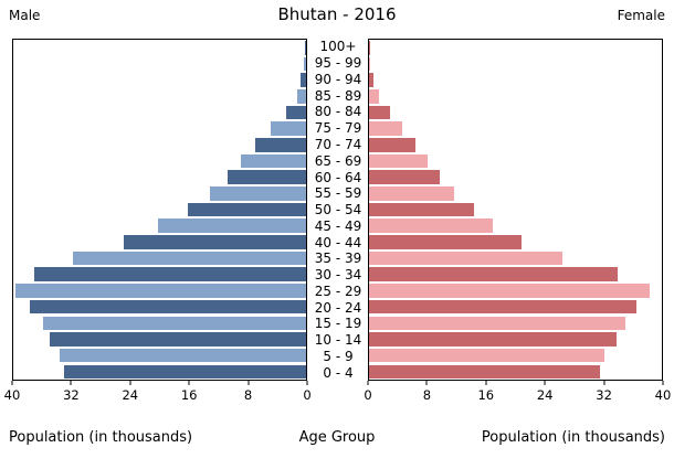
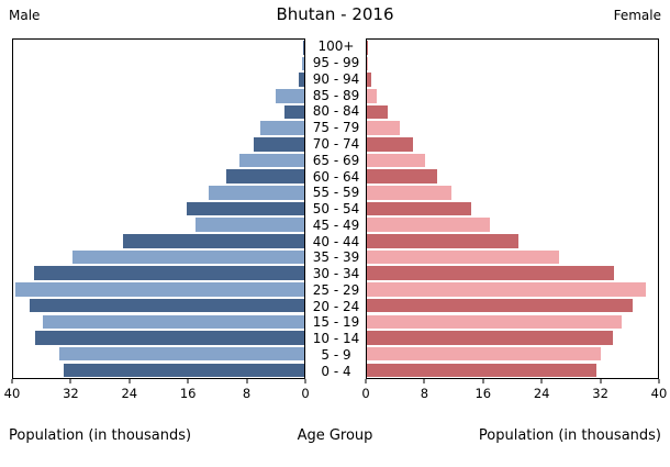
Male/85 - 89: 1 -> 4
Male/75 - 79: 5 -> 6
Male/45 - 49: 20 -> 15
Male/10 - 14: 35 -> 37
